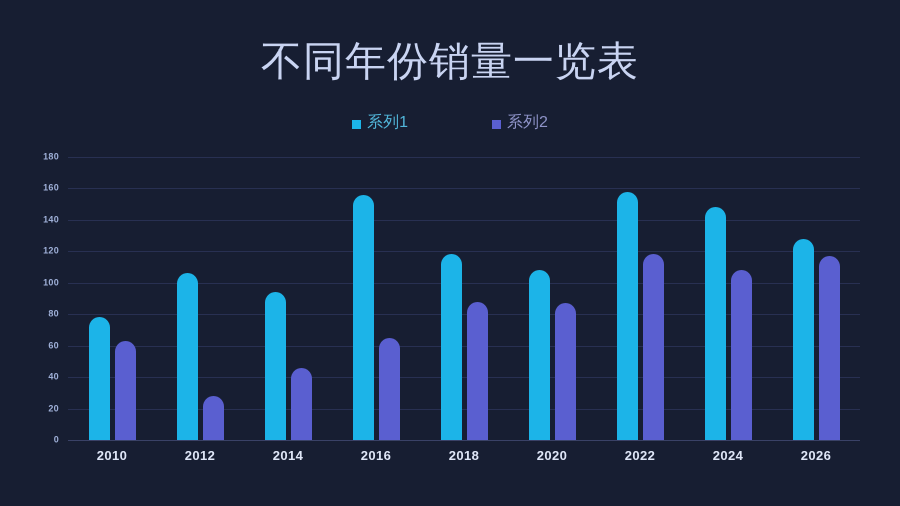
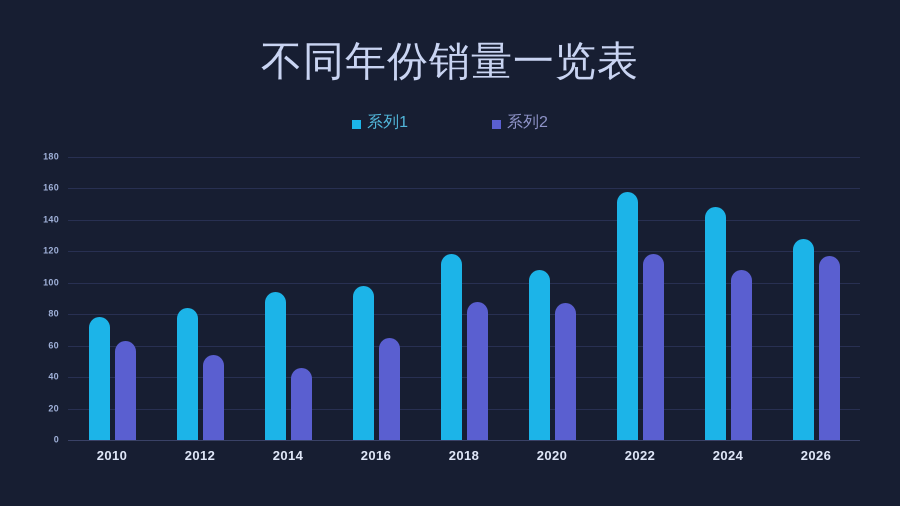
系列1/2012: 106 -> 84
系列2/2012: 28 -> 54
系列1/2016: 156 -> 98
